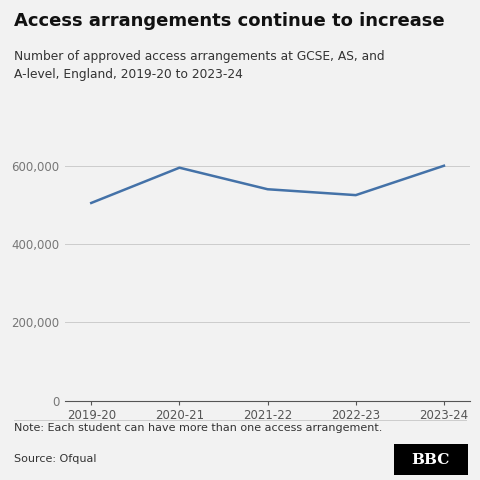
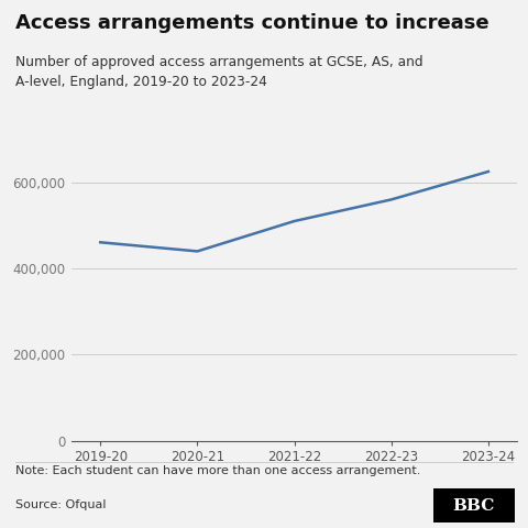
2019-20: 505,000 -> 461,000
2020-21: 595,000 -> 440,000
2021-22: 540,000 -> 510,000
2022-23: 525,000 -> 560,000
2023-24: 600,000 -> 625,000
